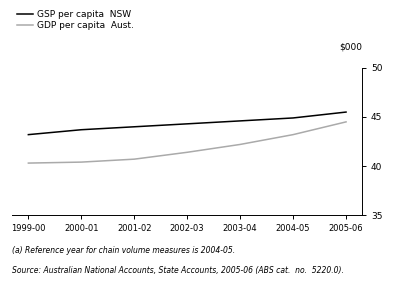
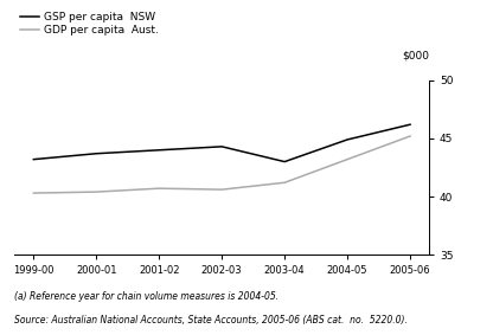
GDP per capita Aust./2002-03: 41.4 -> 40.6
GSP per capita NSW/2003-04: 44.6 -> 43.0
GDP per capita Aust./2003-04: 42.2 -> 41.2
GSP per capita NSW/2005-06: 45.5 -> 46.2
GDP per capita Aust./2005-06: 44.5 -> 45.2
